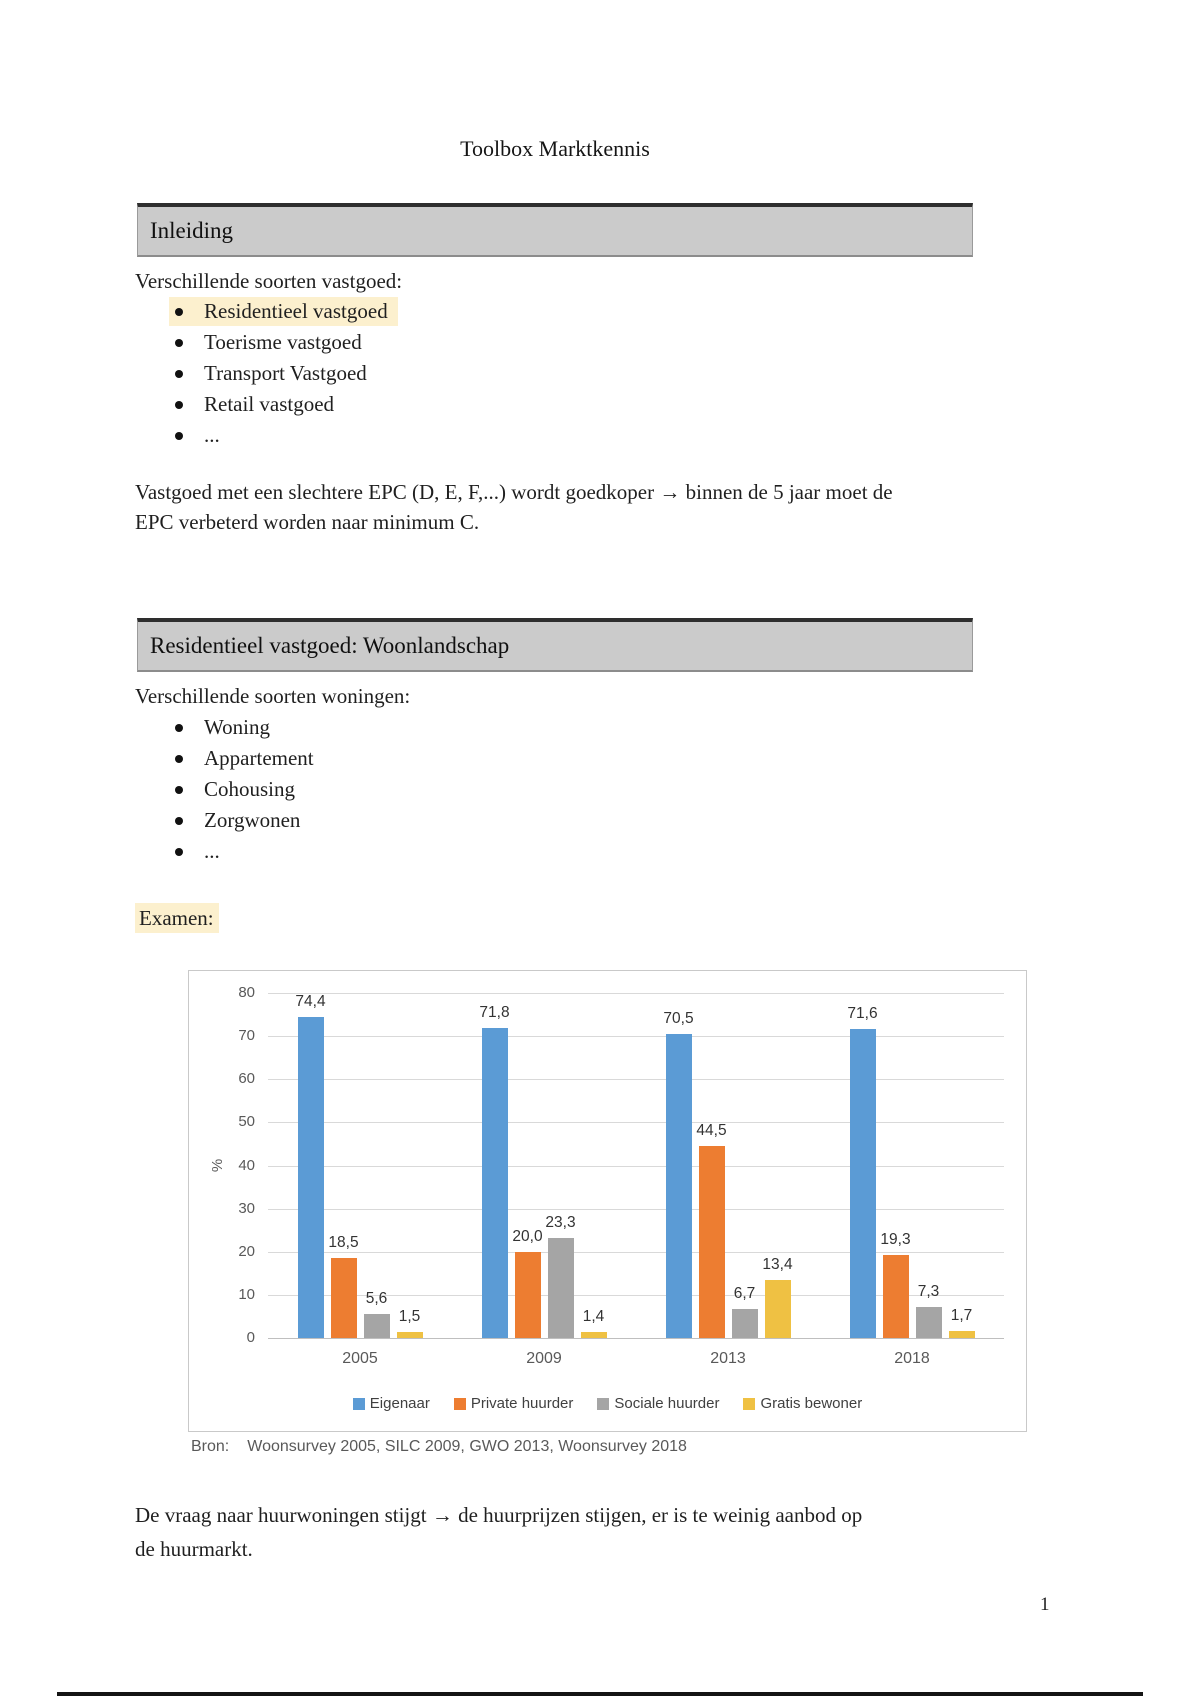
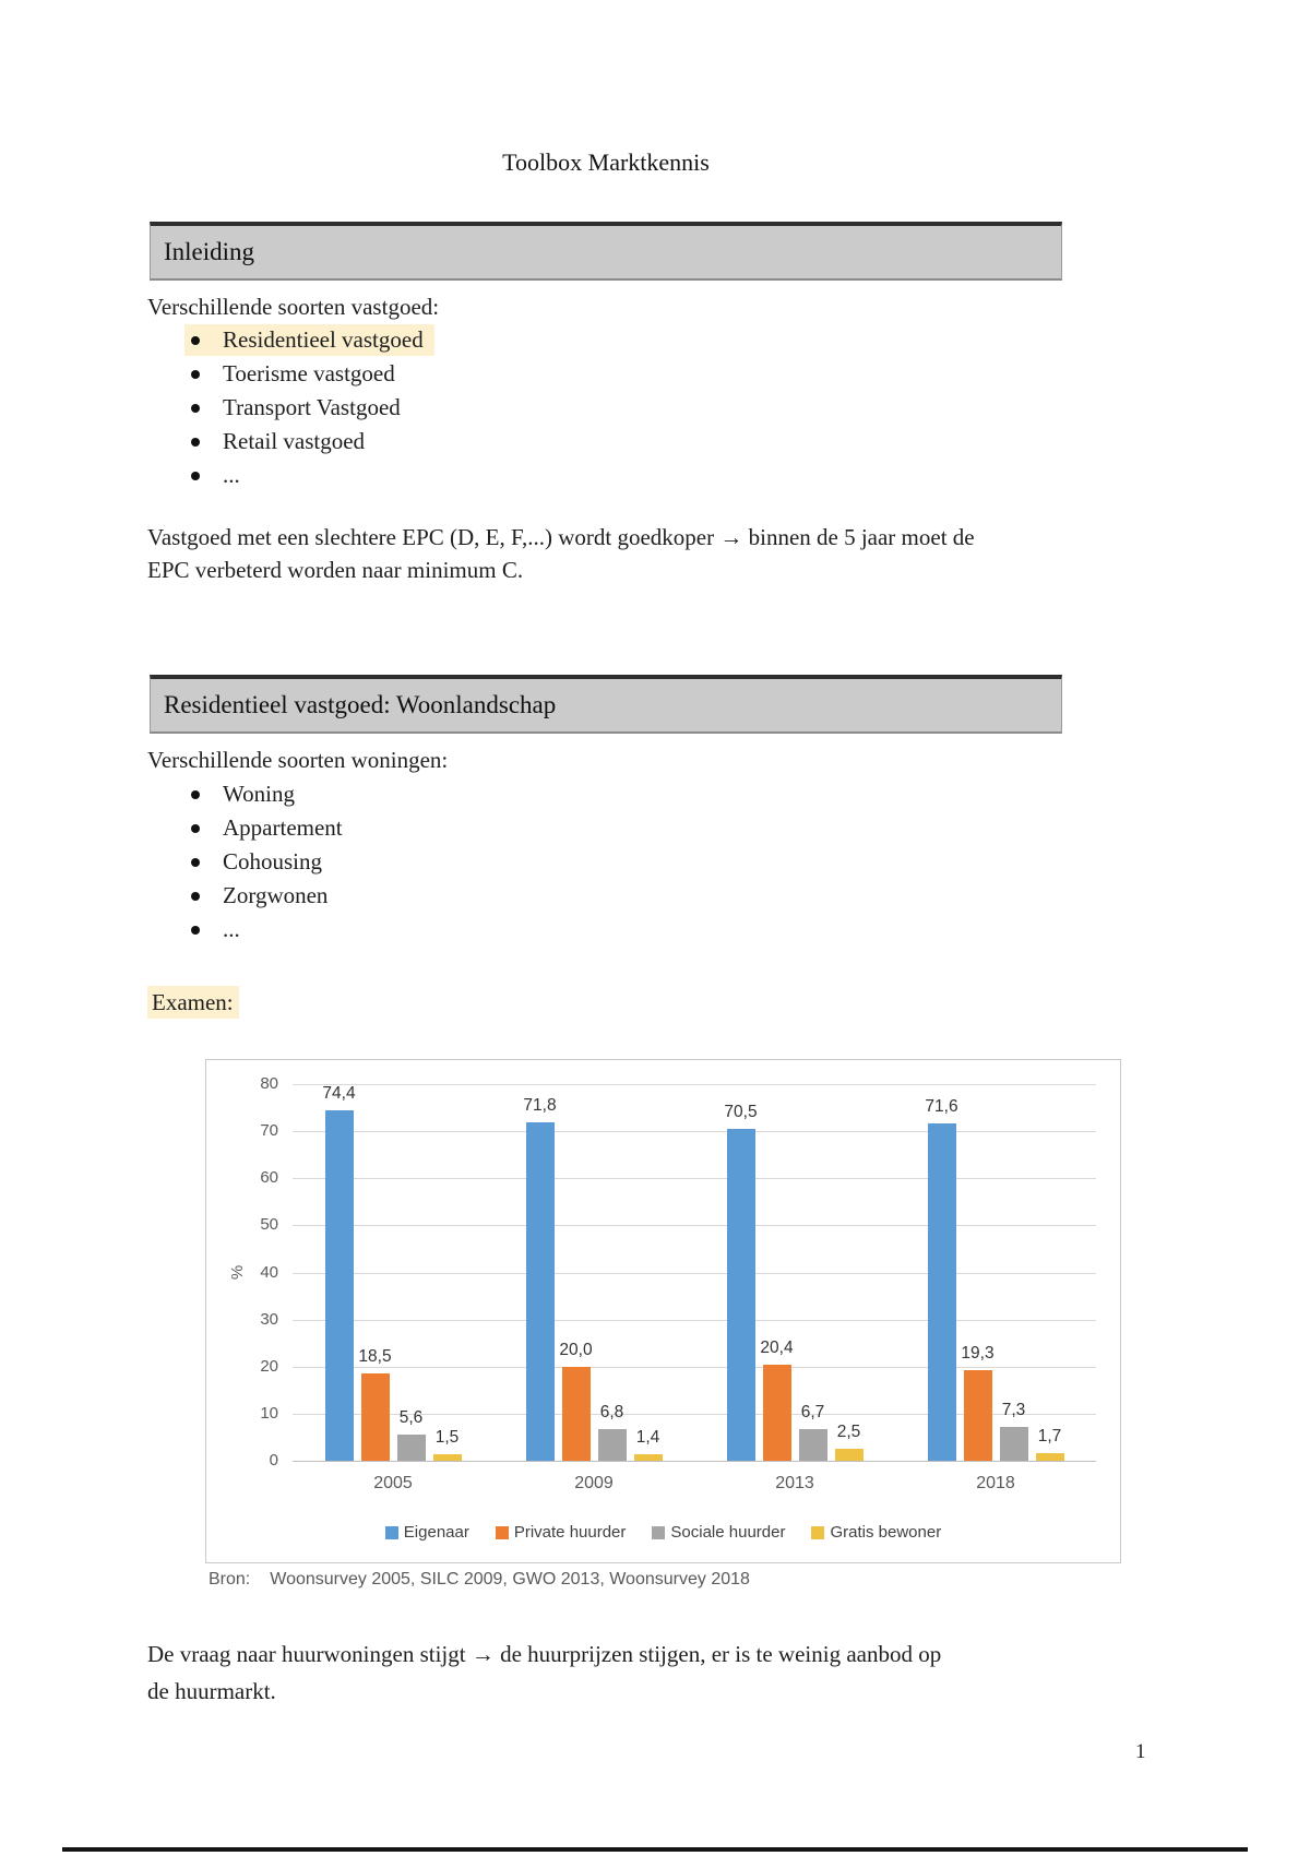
Sociale huurder/2009: 23,3 -> 6,8
Private huurder/2013: 44,5 -> 20,4
Gratis bewoner/2013: 13,4 -> 2,5
